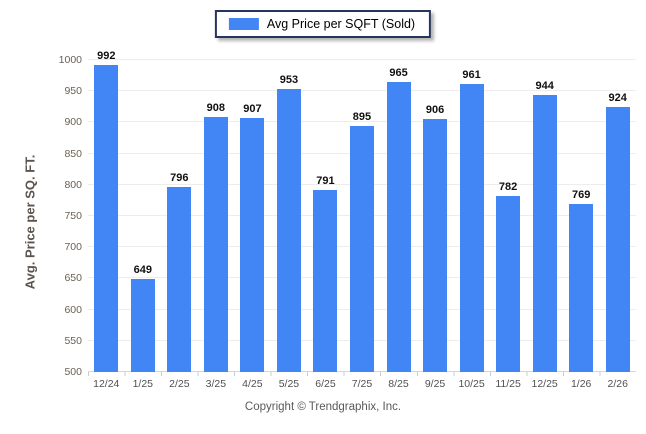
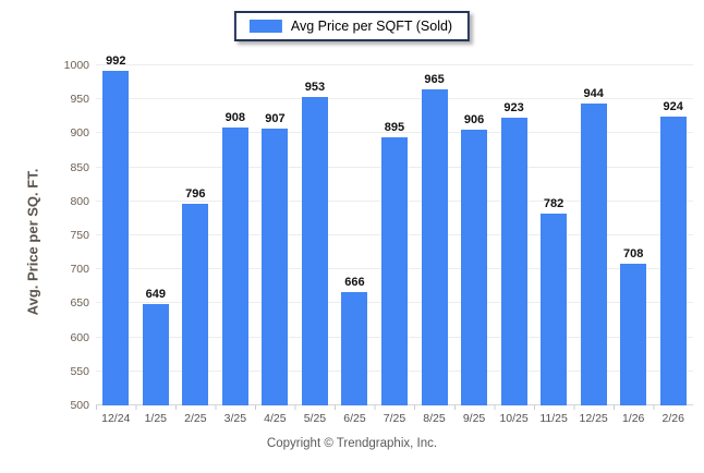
6/25: 791 -> 666
10/25: 961 -> 923
1/26: 769 -> 708
